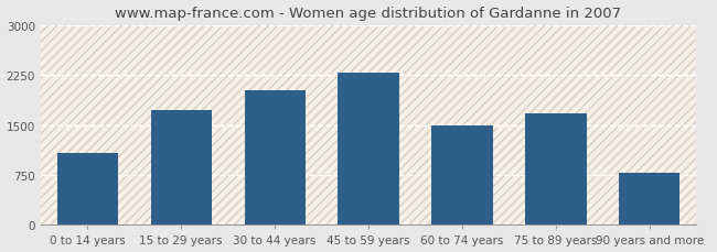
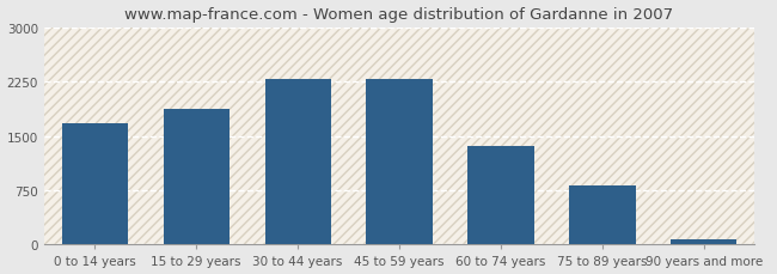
0 to 14 years: 1080 -> 1670
15 to 29 years: 1720 -> 1870
30 to 44 years: 2020 -> 2280
60 to 74 years: 1500 -> 1370
75 to 89 years: 1680 -> 820
90 years and more: 780 -> 80
